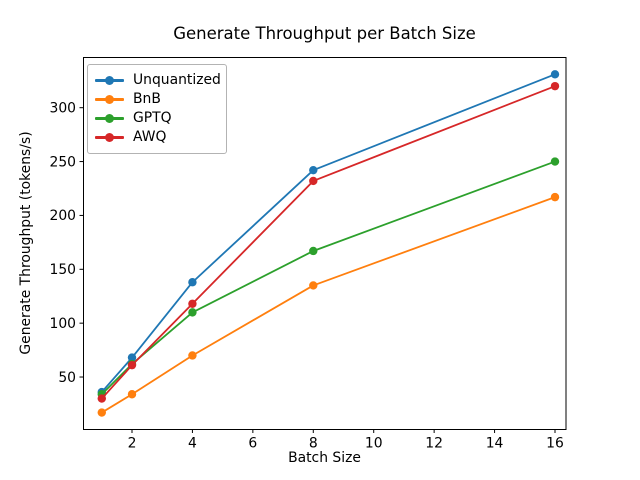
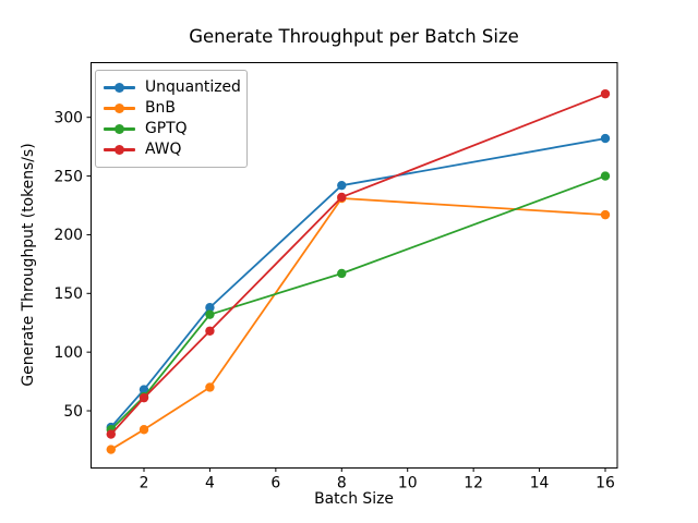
GPTQ/4: 110 -> 132
BnB/8: 135 -> 231
Unquantized/16: 331 -> 282
